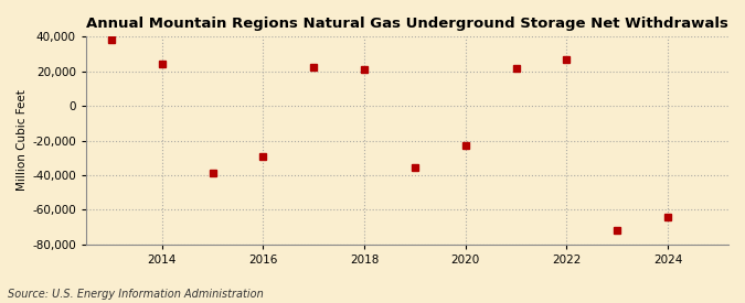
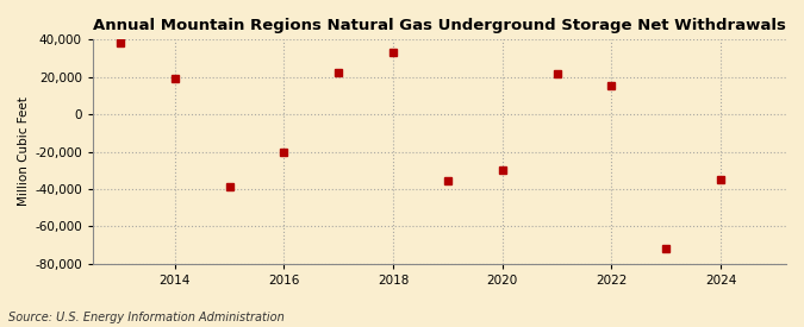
2014: 24,000 -> 20,000
2016: -29,000 -> -20,000
2018: 21,000 -> 34,000
2020: -23,000 -> -30,000
2022: 27,000 -> 16,000
2024: -64,000 -> -35,000
